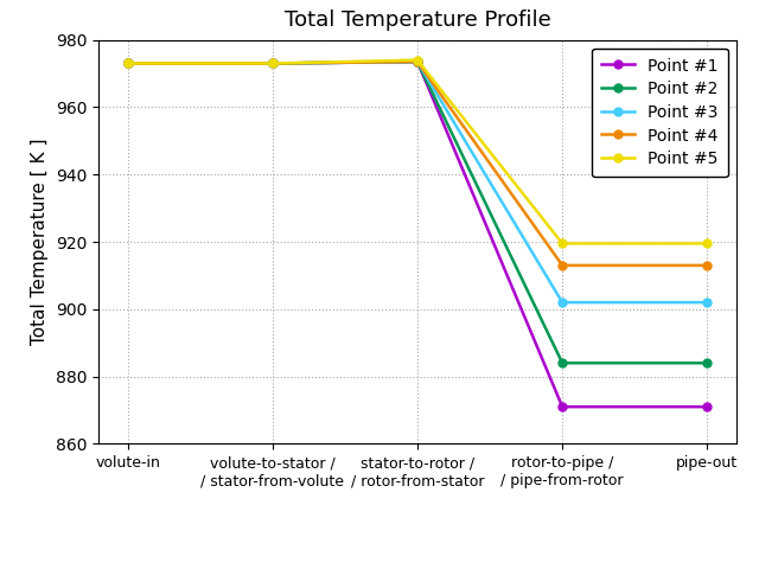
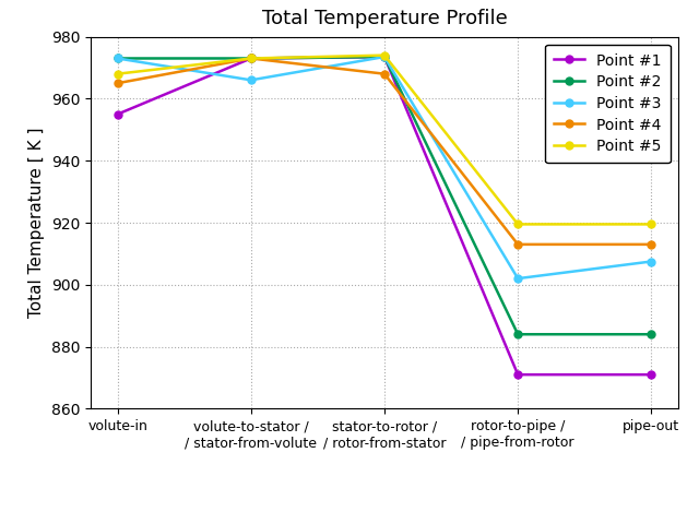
Point #1/volute-in: 973.0 -> 955.0
Point #4/volute-in: 973.0 -> 965.0
Point #5/volute-in: 973.0 -> 968.0
Point #3/volute-to-stator / / stator-from-volute: 973.0 -> 966.0
Point #4/stator-to-rotor / / rotor-from-stator: 973.5 -> 968.0
Point #3/pipe-out: 902.0 -> 907.5
